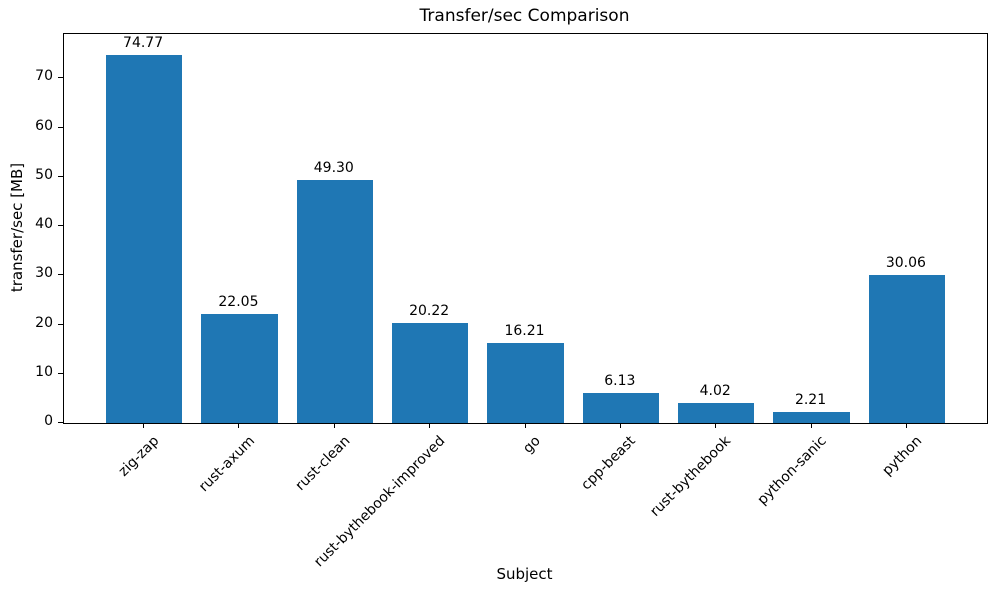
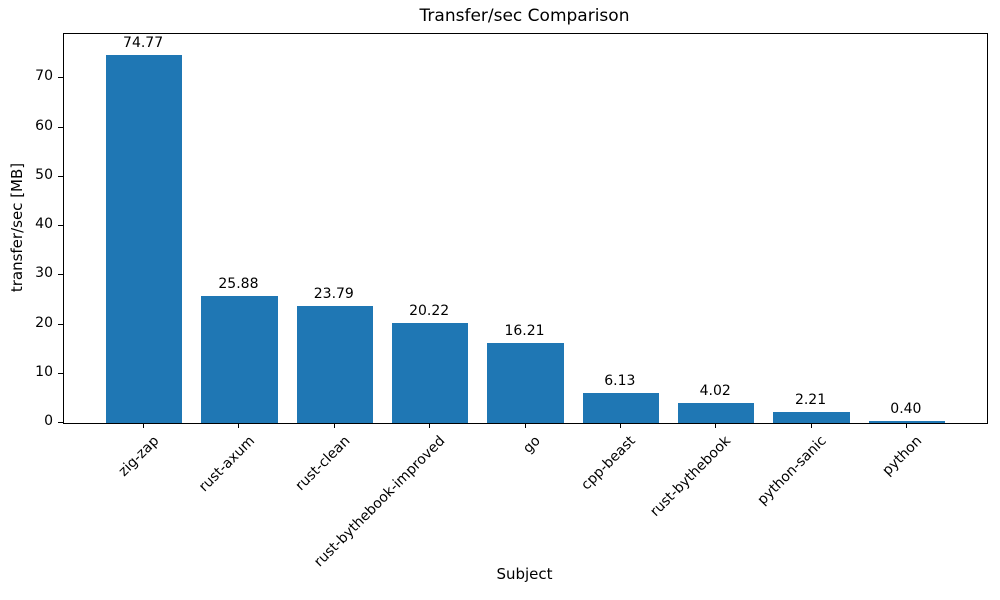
rust-axum: 22.05 -> 25.88
rust-clean: 49.30 -> 23.79
python: 30.06 -> 0.40
